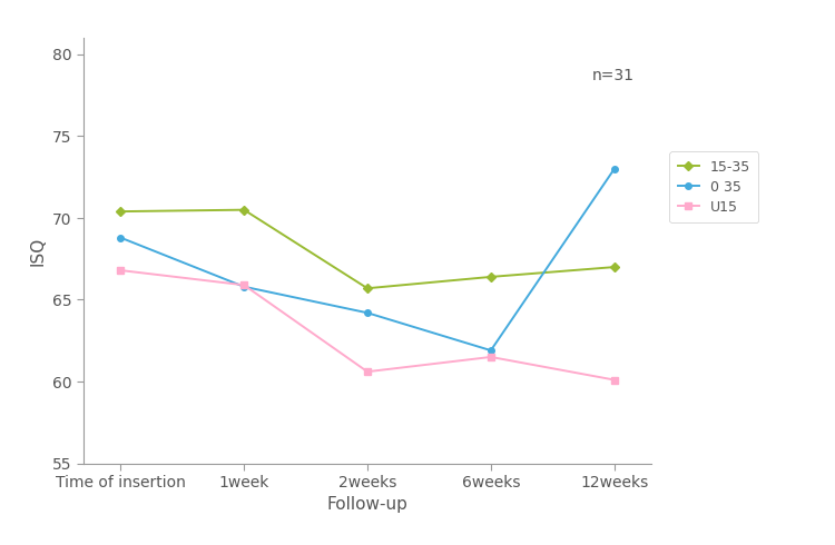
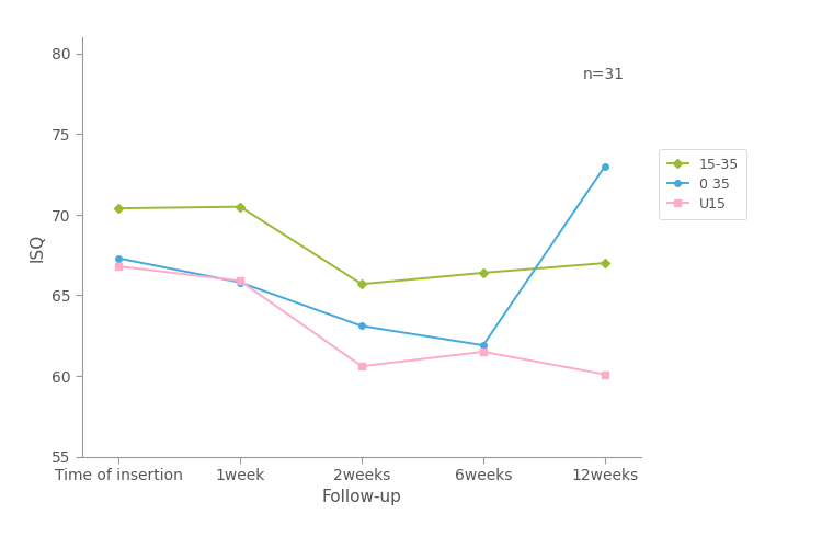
0 35/Time of insertion: 68.8 -> 67.3
0 35/2weeks: 64.2 -> 63.1
